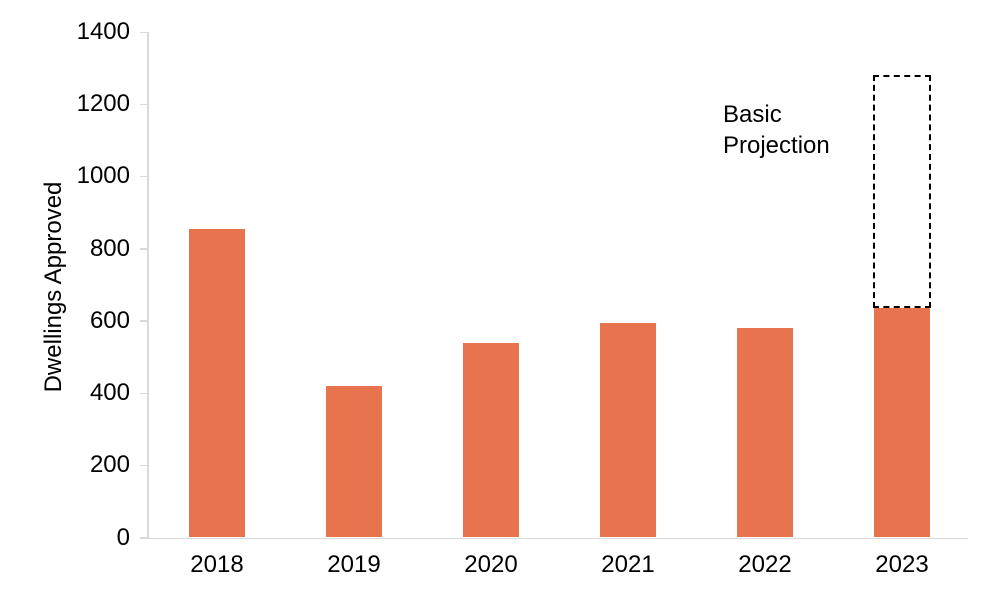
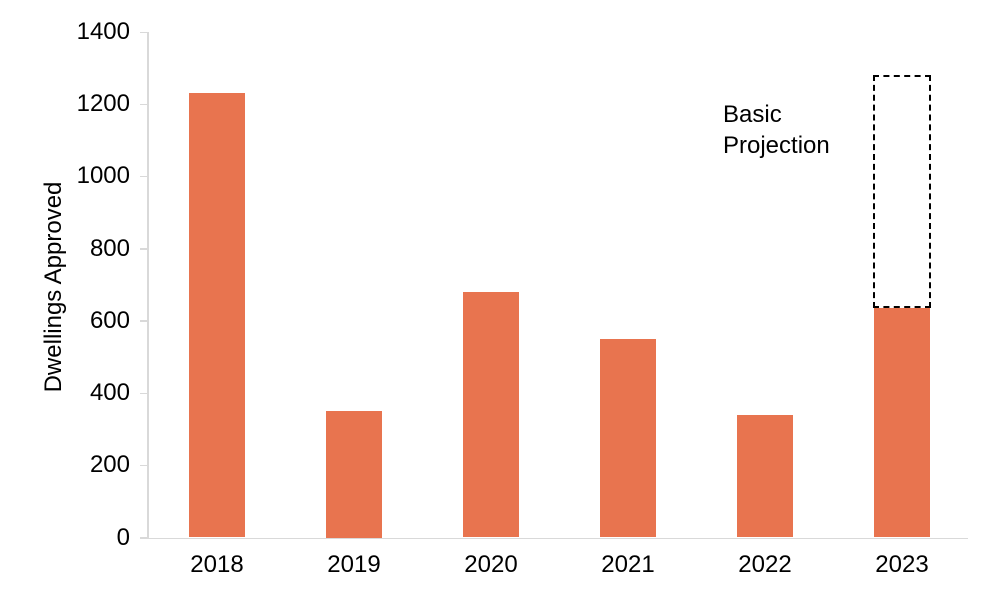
2018: 860 -> 1230
2019: 420 -> 350
2020: 540 -> 680
2021: 600 -> 550
2022: 580 -> 340
